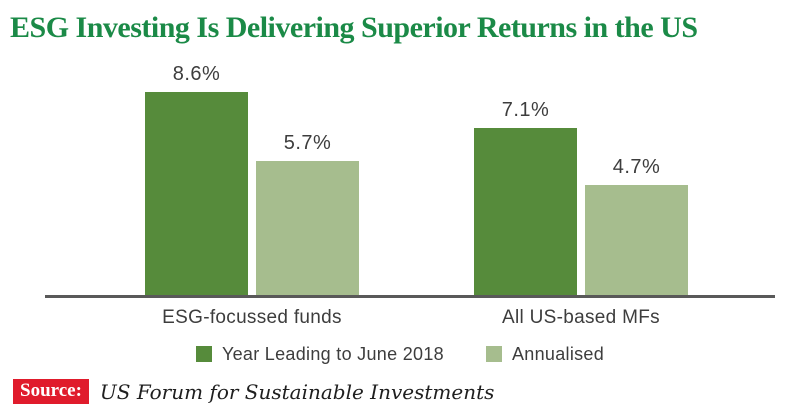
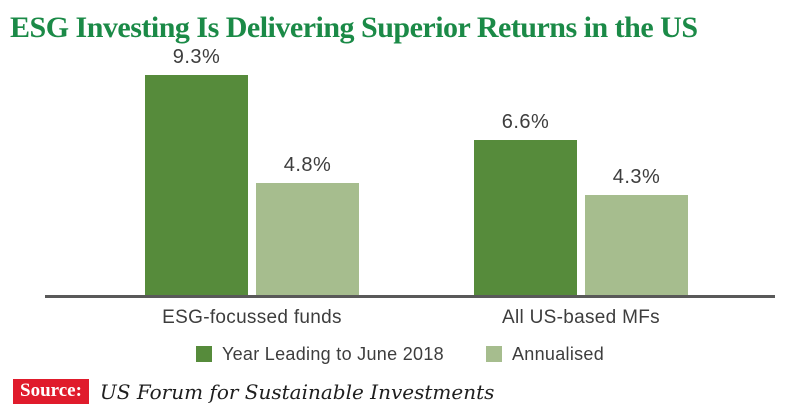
Year Leading to June 2018/ESG-focussed funds: 8.6% -> 9.3%
Annualised/ESG-focussed funds: 5.7% -> 4.8%
Year Leading to June 2018/All US-based MFs: 7.1% -> 6.6%
Annualised/All US-based MFs: 4.7% -> 4.3%
